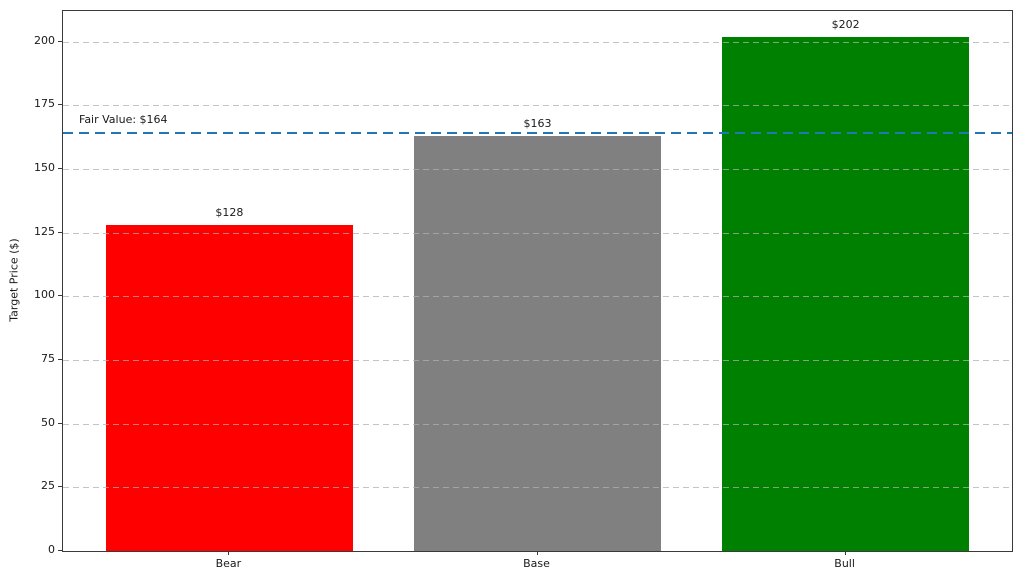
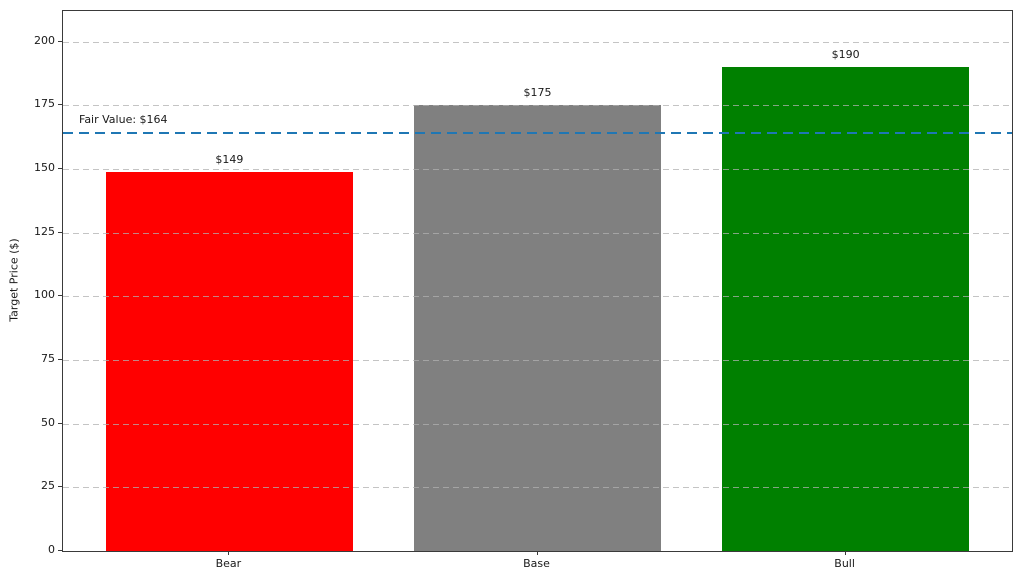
Bear: $128 -> $149
Base: $163 -> $175
Bull: $202 -> $190
